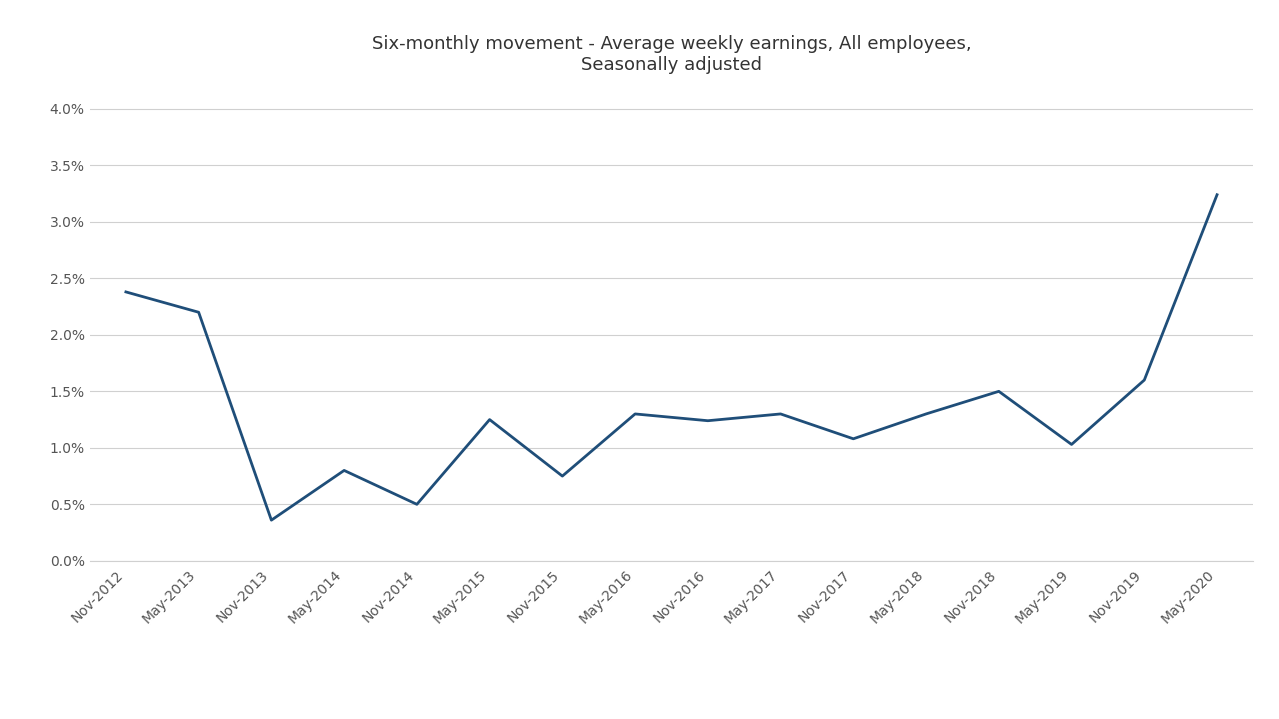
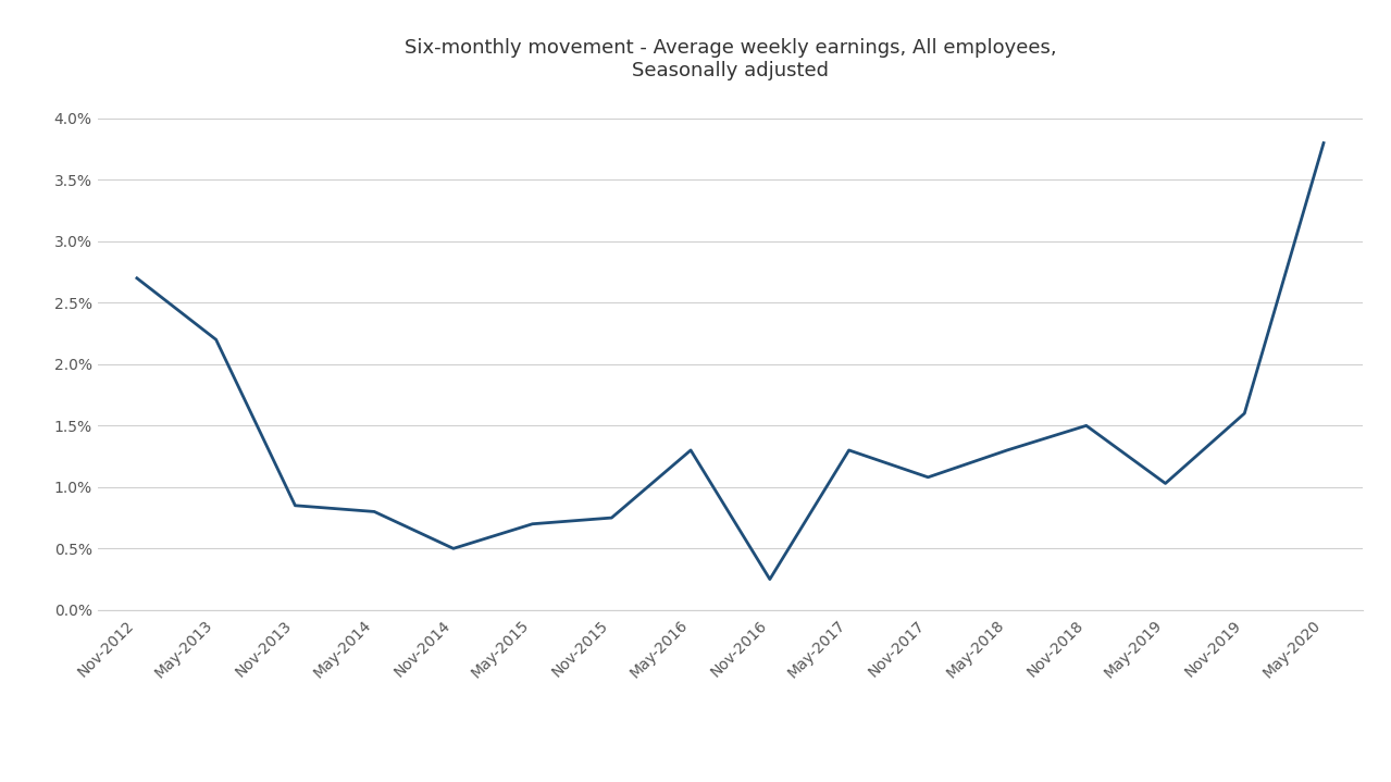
Nov-2012: 2.38% -> 2.70%
Nov-2013: 0.36% -> 0.85%
May-2015: 1.25% -> 0.70%
Nov-2016: 1.24% -> 0.25%
May-2020: 3.24% -> 3.80%
